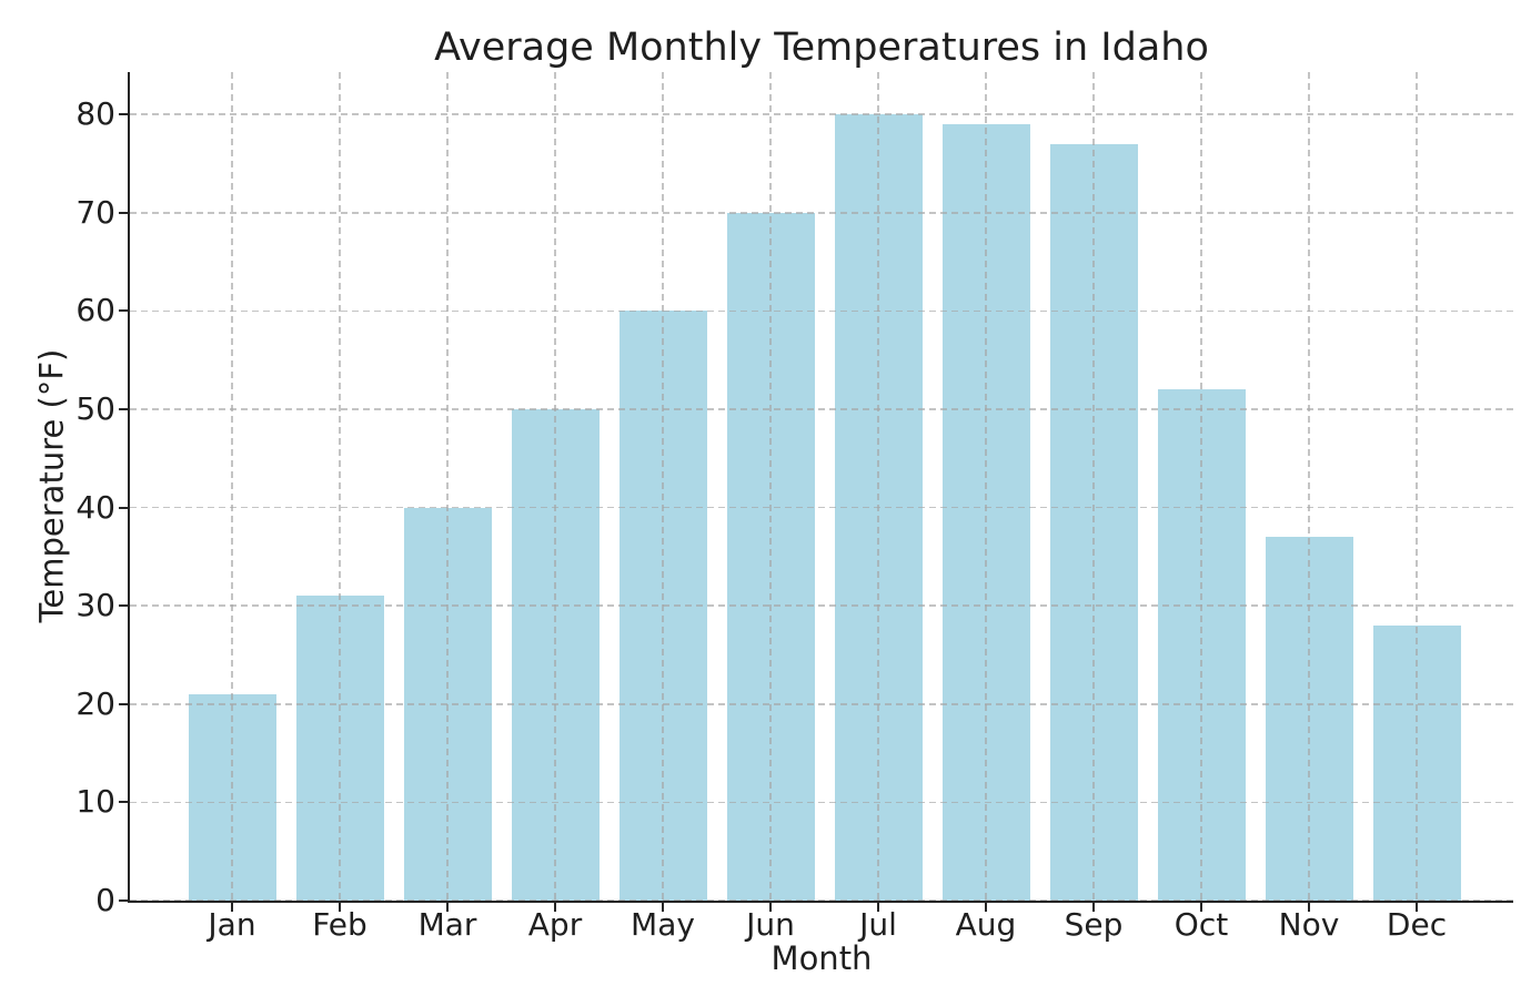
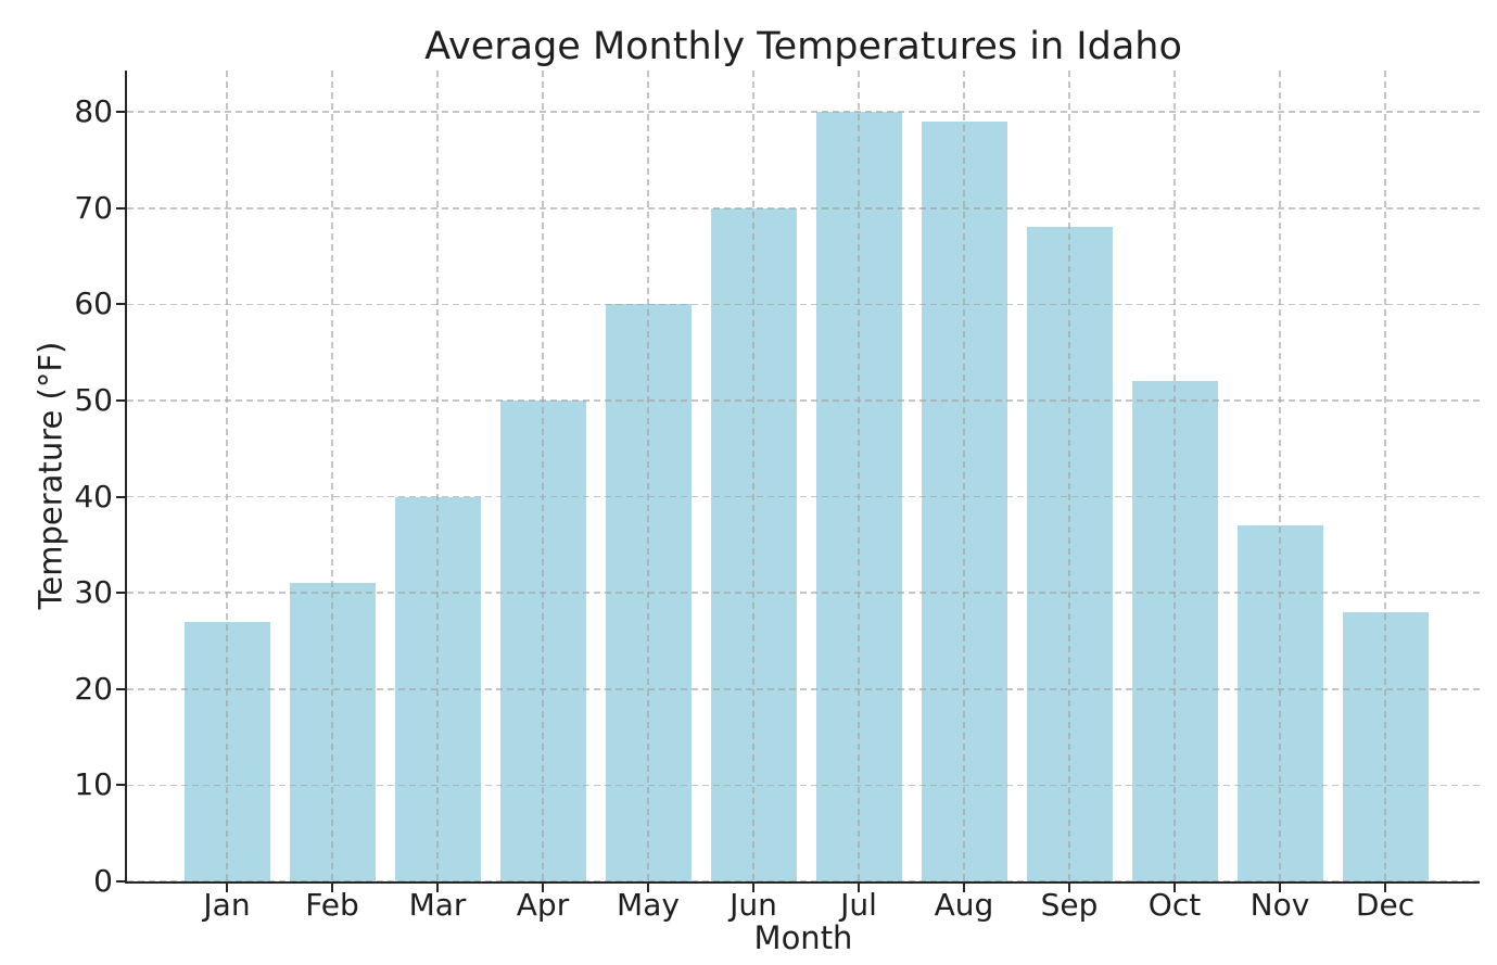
Jan: 21 -> 27
Sep: 77 -> 68
